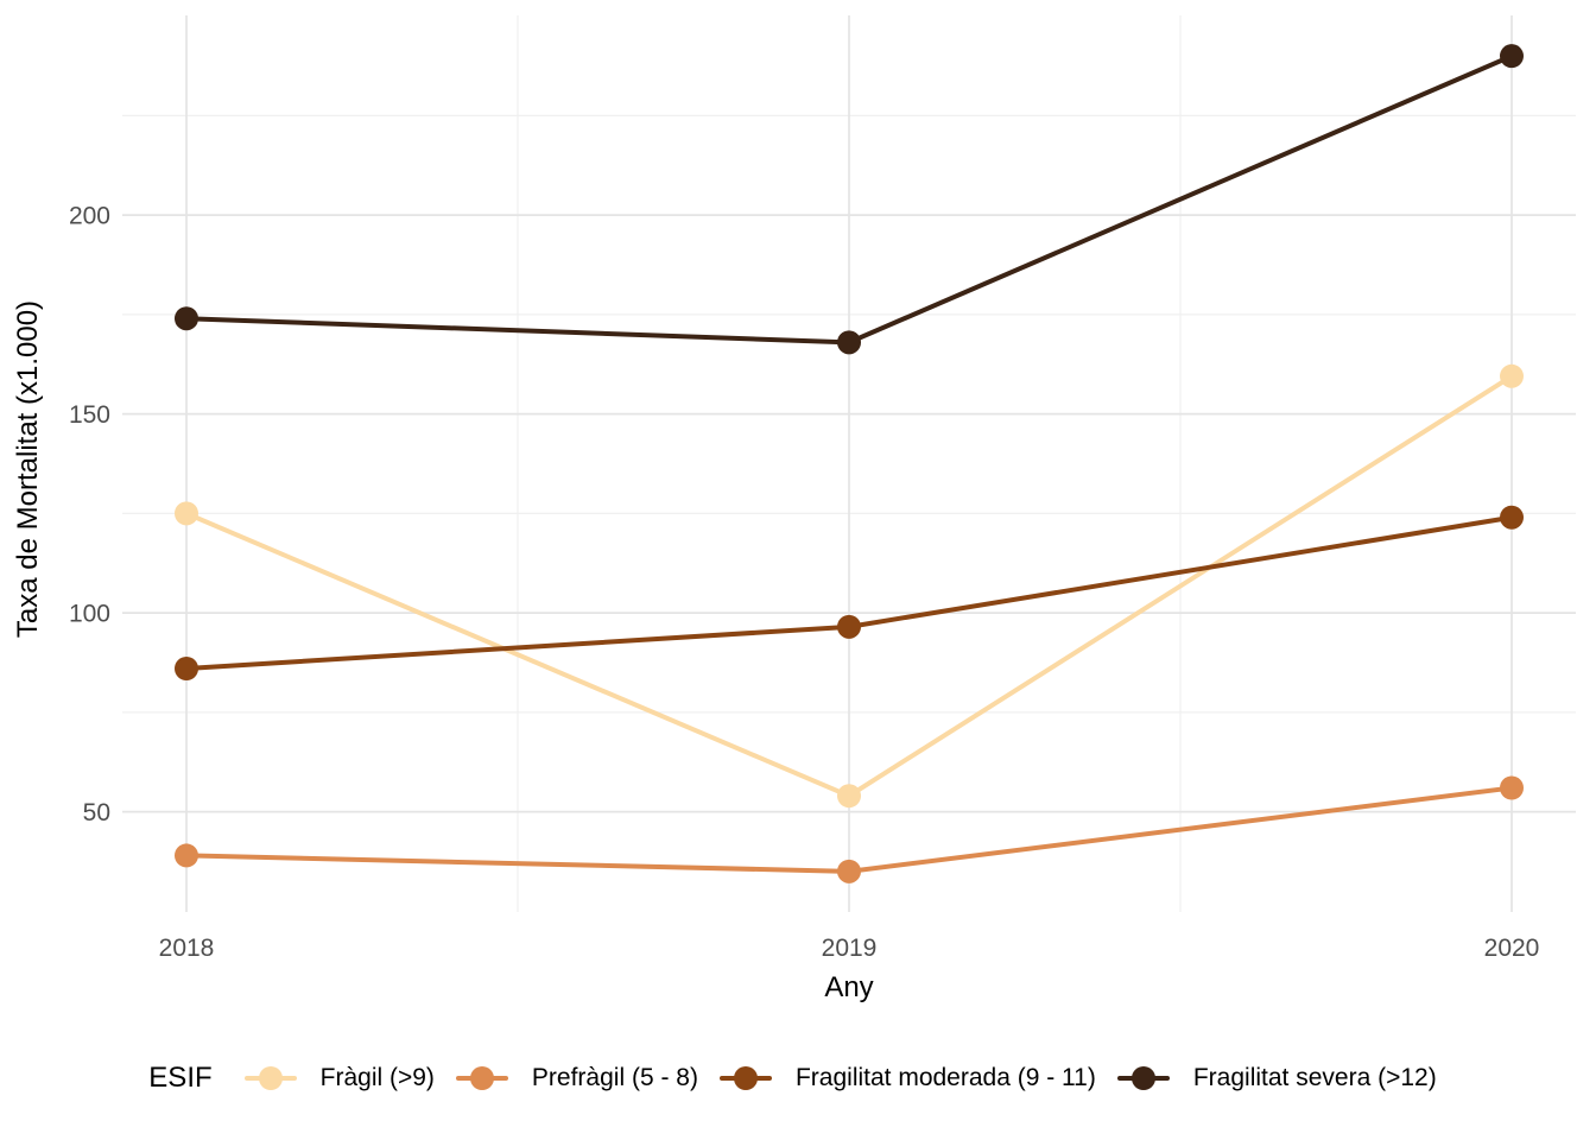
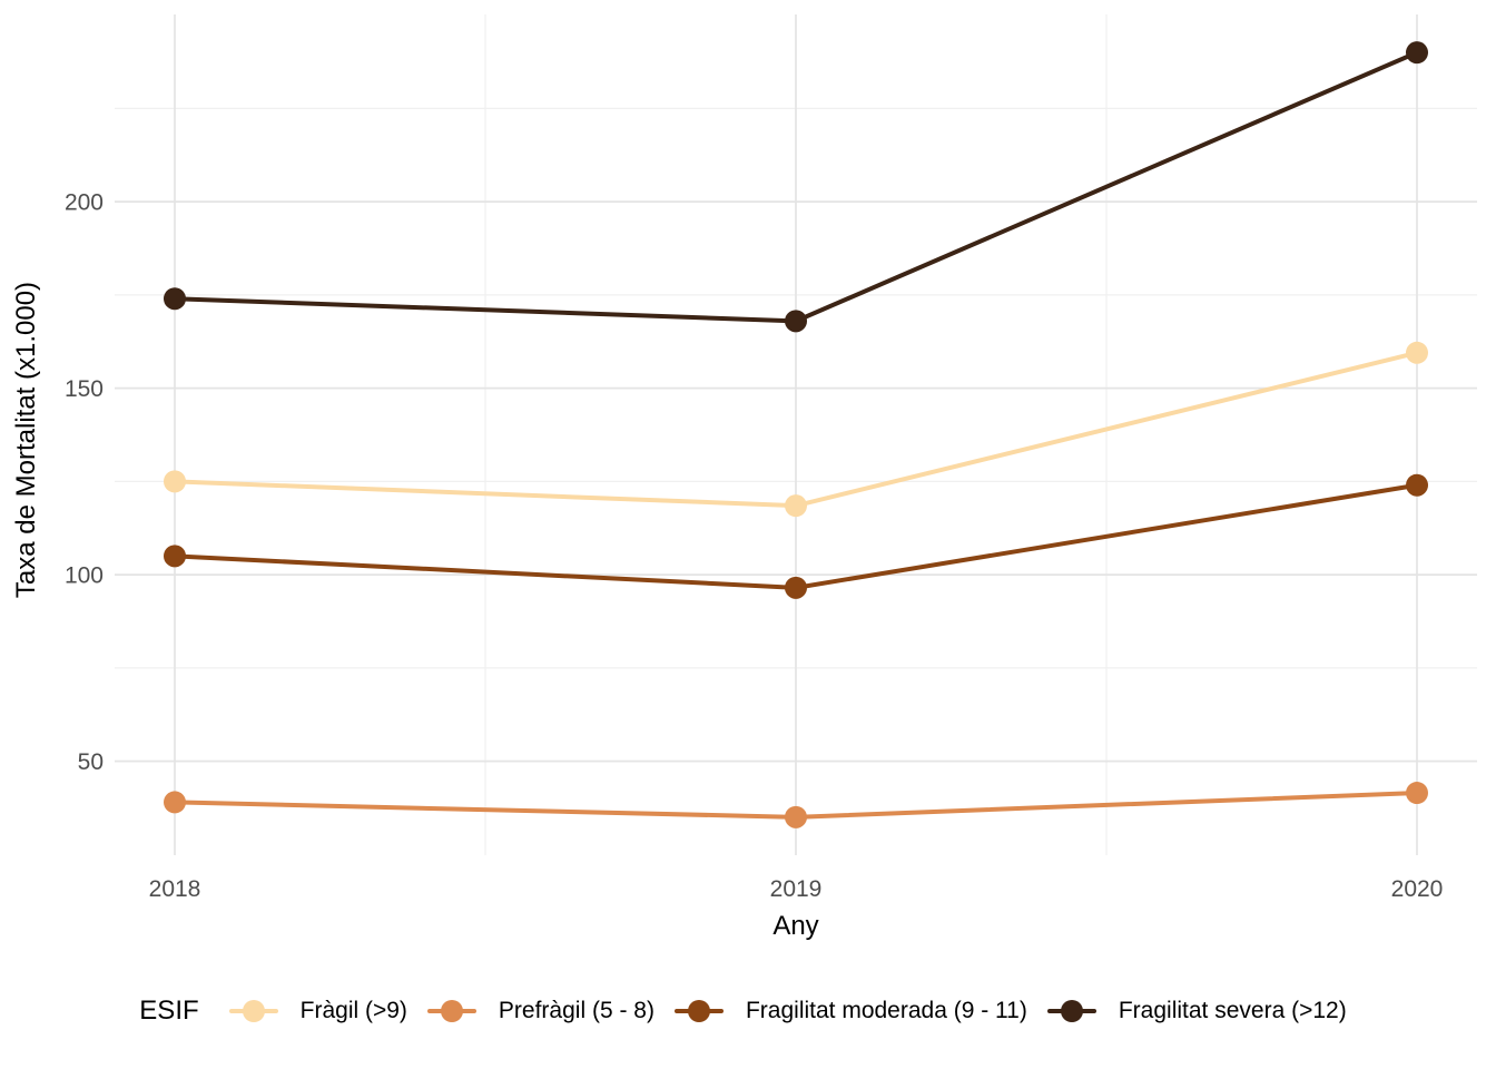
Fragilitat moderada (9 - 11)/2018: 86 -> 105
Fràgil (>9)/2019: 54 -> 118
Prefràgil (5 - 8)/2020: 56 -> 42
